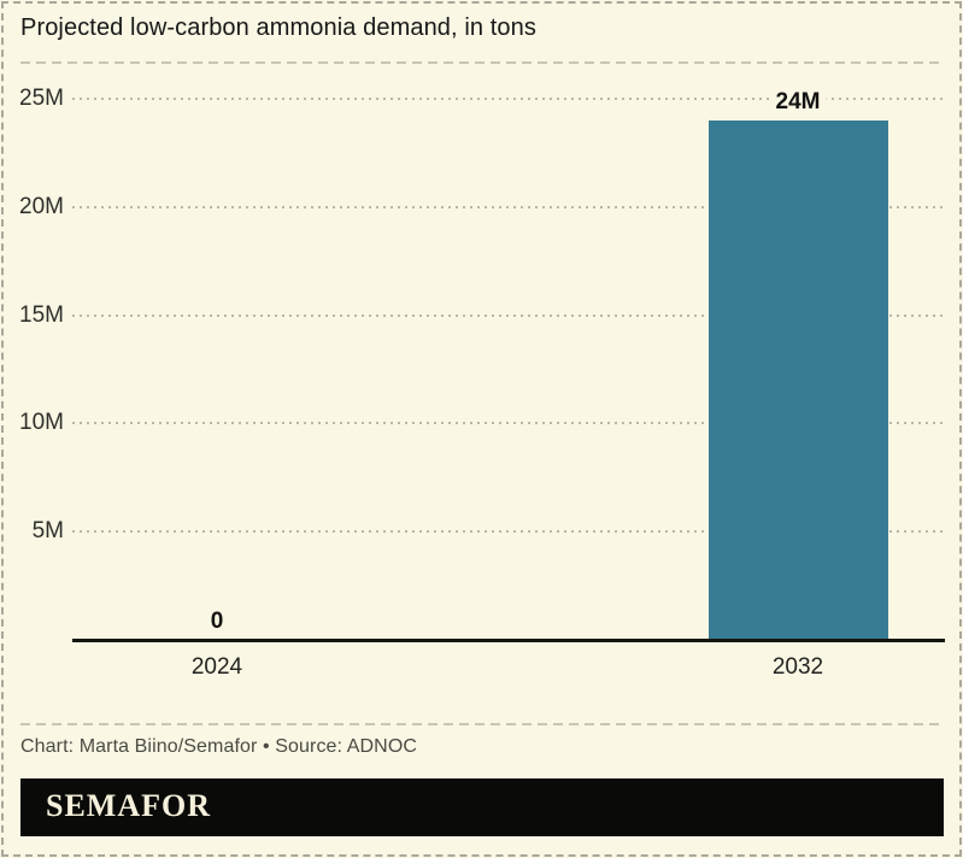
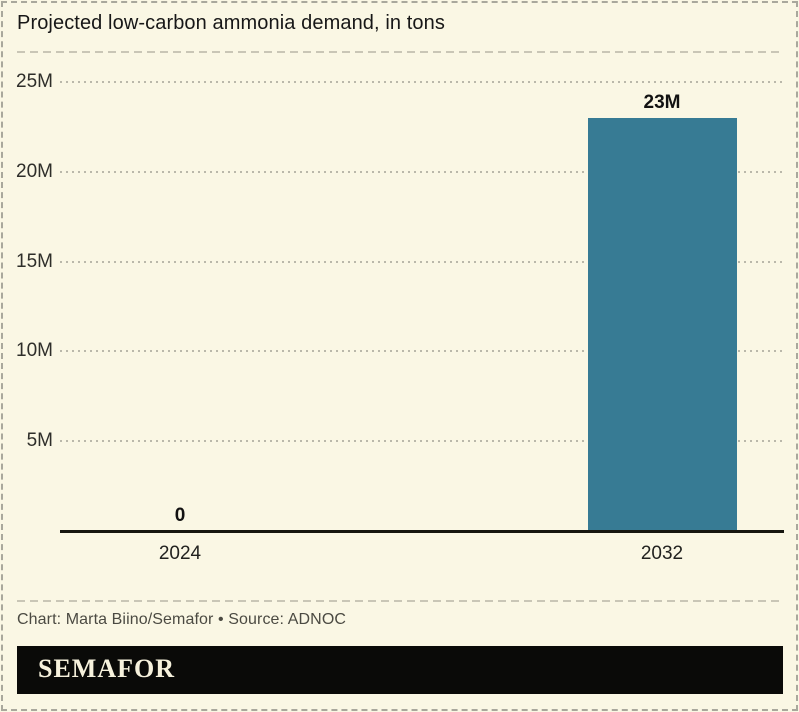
2032: 24M -> 23M
